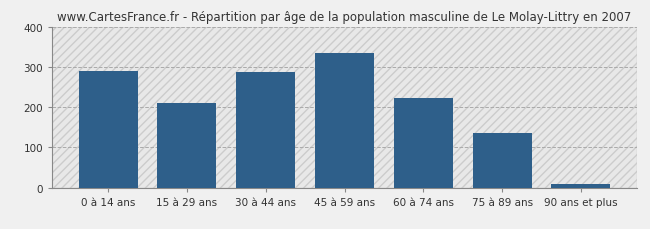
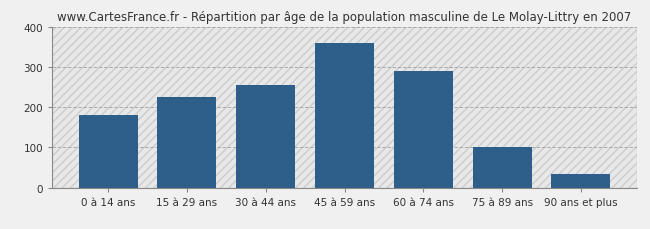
0 à 14 ans: 290 -> 180
15 à 29 ans: 210 -> 225
30 à 44 ans: 287 -> 255
45 à 59 ans: 335 -> 360
60 à 74 ans: 222 -> 290
75 à 89 ans: 135 -> 100
90 ans et plus: 10 -> 35
